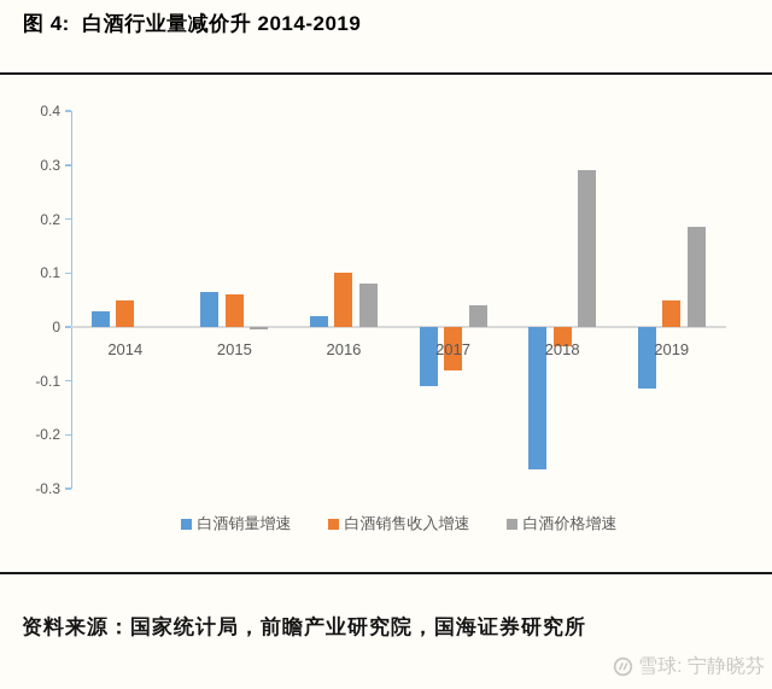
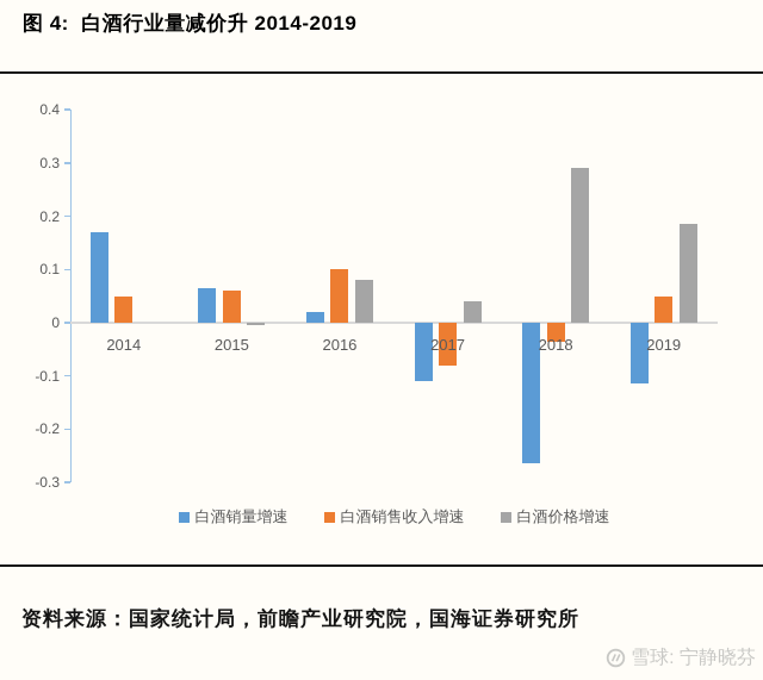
白酒销量增速/2014: 0.03 -> 0.17
